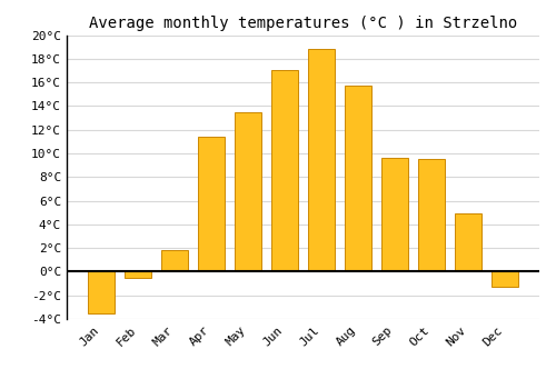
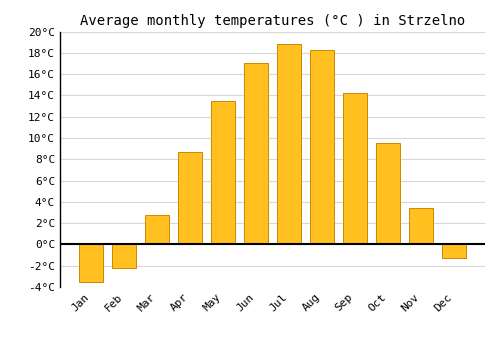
Feb: -0.5°C -> -2.2°C
Mar: 1.8°C -> 2.8°C
Apr: 11.4°C -> 8.7°C
Aug: 15.7°C -> 18.3°C
Sep: 9.6°C -> 14.2°C
Nov: 4.9°C -> 3.4°C
